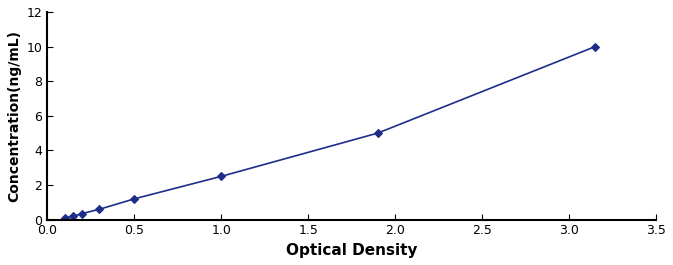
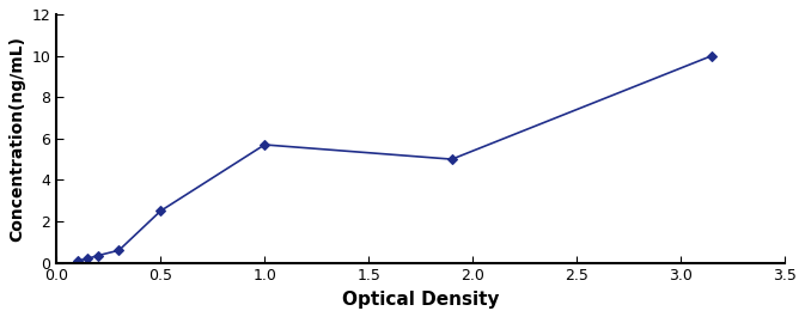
0.5: 1.2 -> 2.5
1.0: 2.5 -> 5.7
